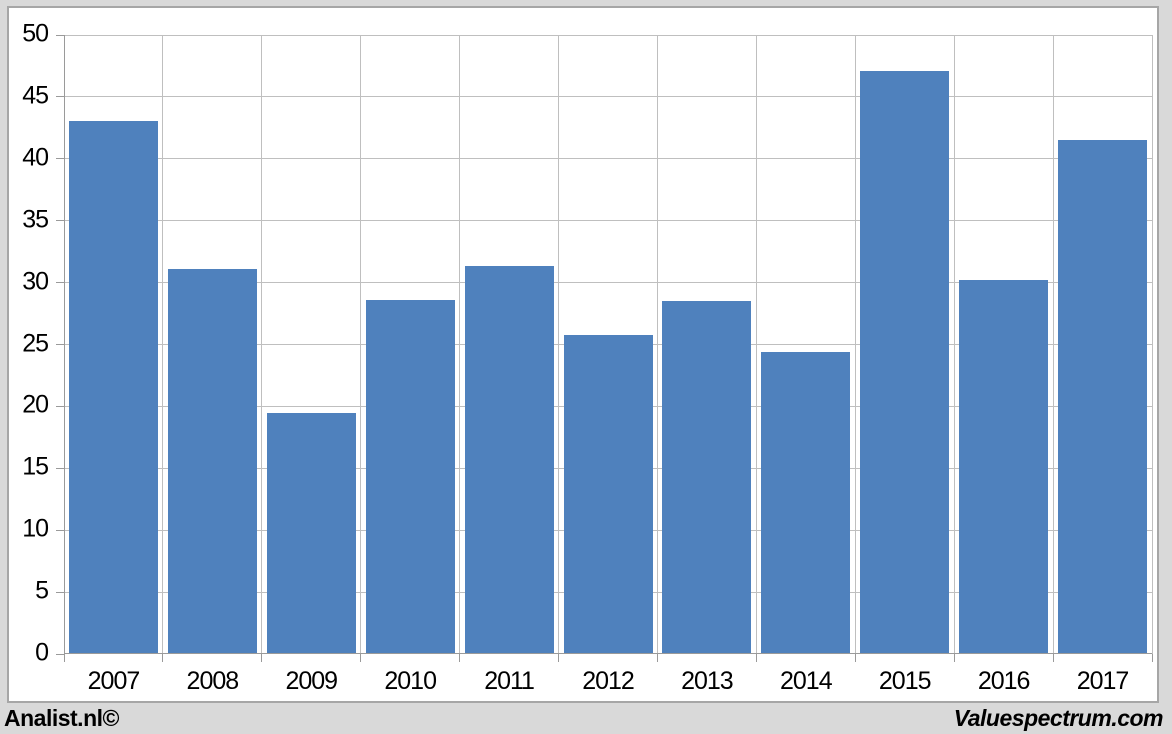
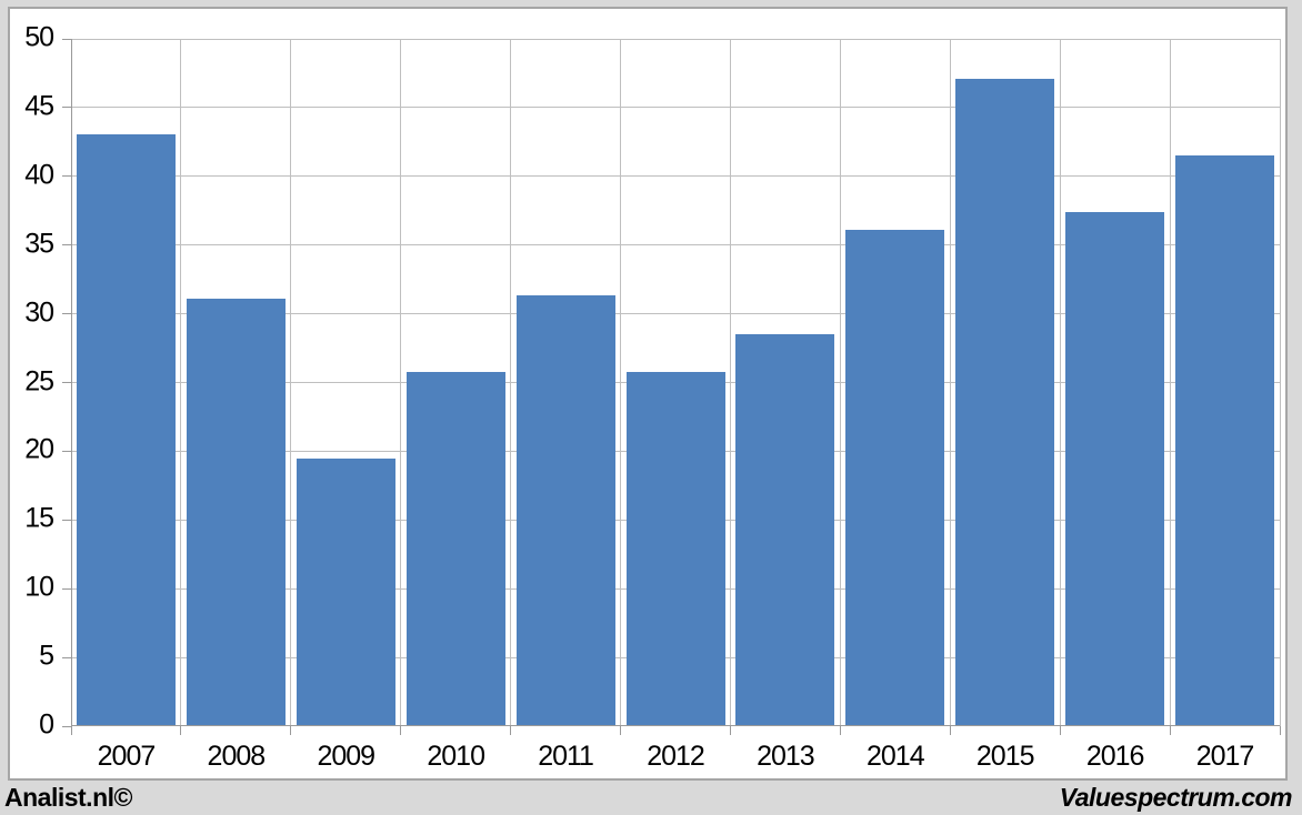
2010: 28.5 -> 25.7
2014: 24.3 -> 36.0
2016: 30.1 -> 37.3
